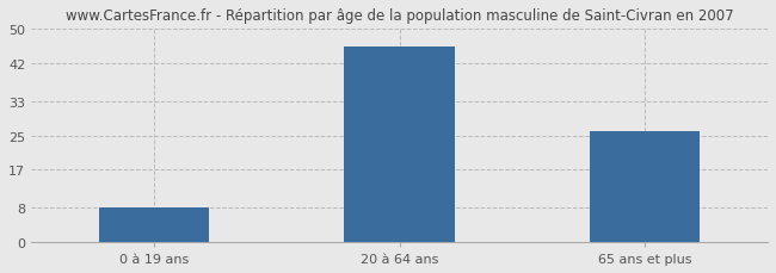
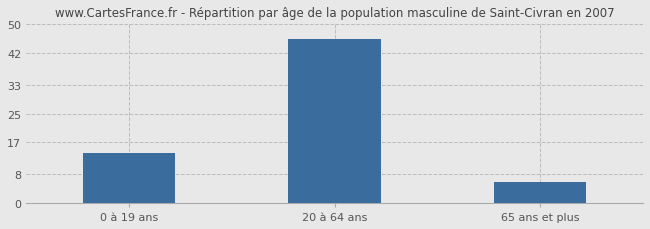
0 à 19 ans: 8 -> 14
65 ans et plus: 26 -> 6
